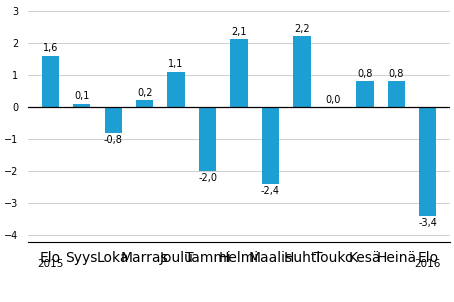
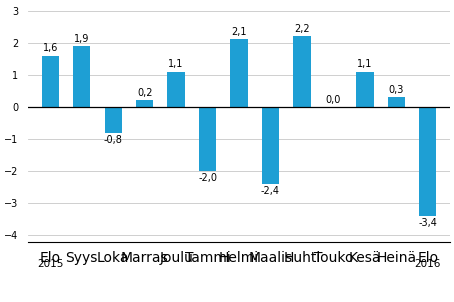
Syys: 0,1 -> 1,9
Kesä: 0,8 -> 1,1
Heinä: 0,8 -> 0,3
